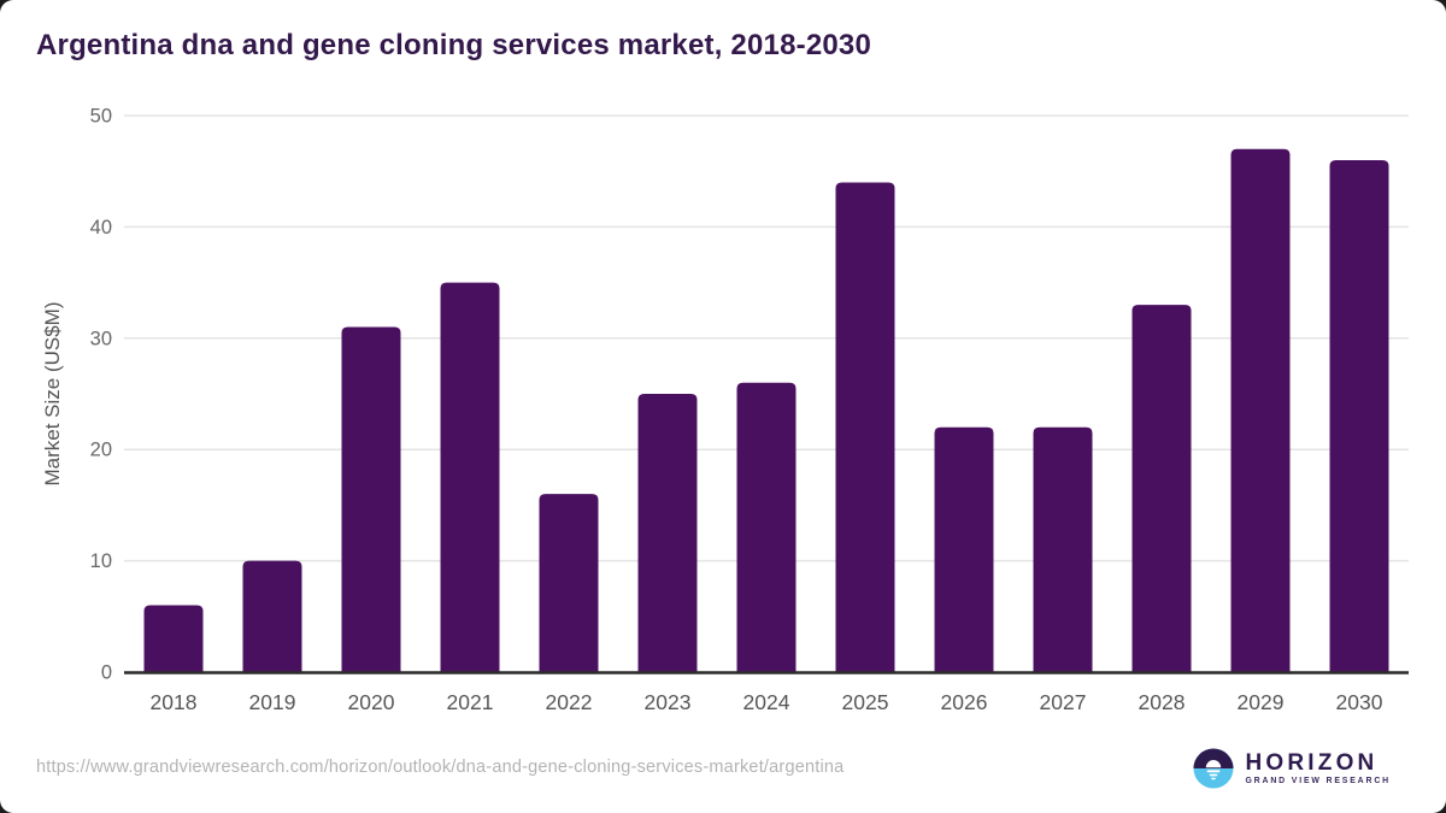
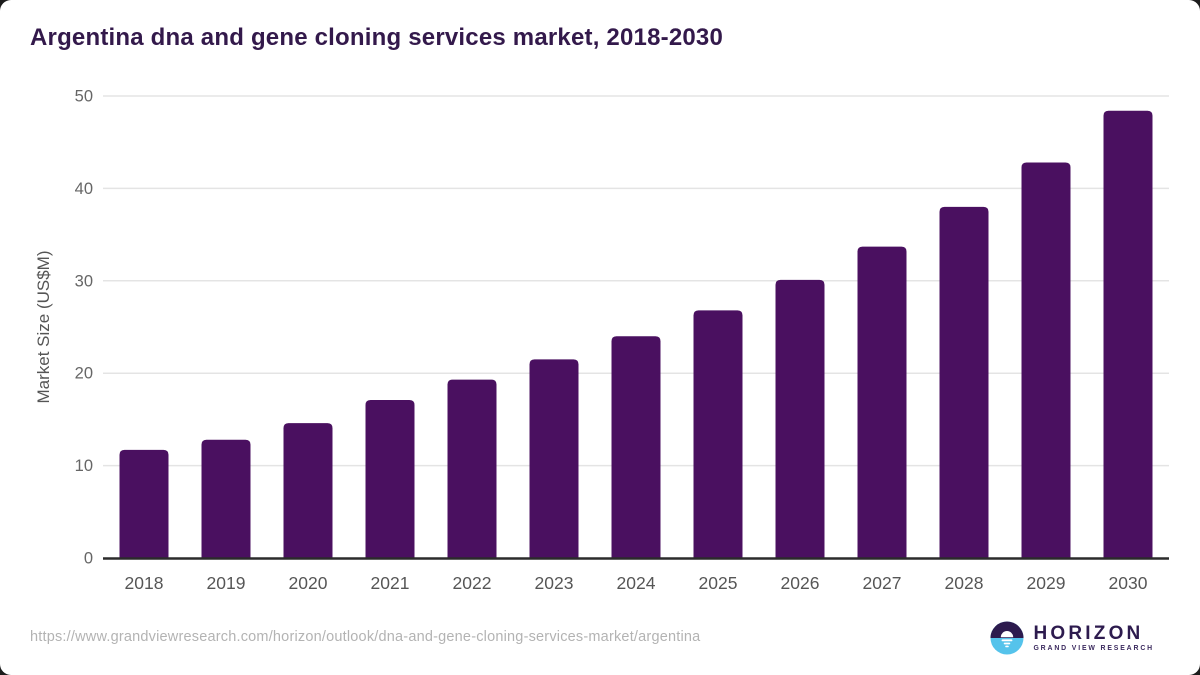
2018: 6 -> 12
2019: 10 -> 13
2020: 31 -> 15
2021: 35 -> 17
2022: 16 -> 19
2023: 25 -> 22
2024: 26 -> 24
2025: 44 -> 27
2026: 22 -> 30
2027: 22 -> 34
2028: 33 -> 38
2029: 47 -> 43
2030: 46 -> 48
